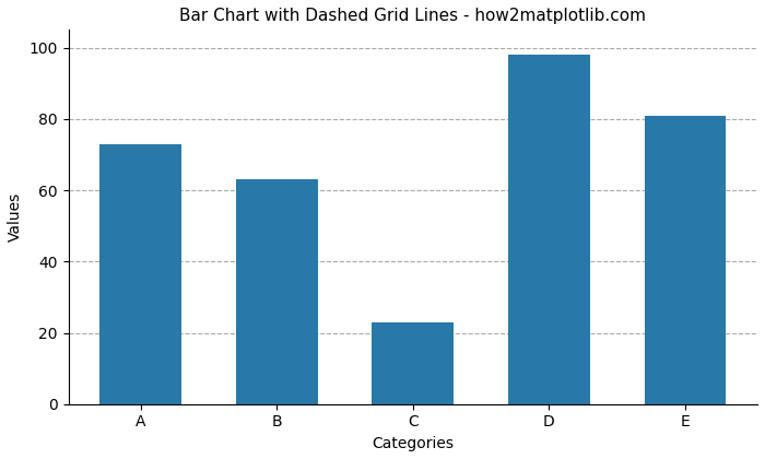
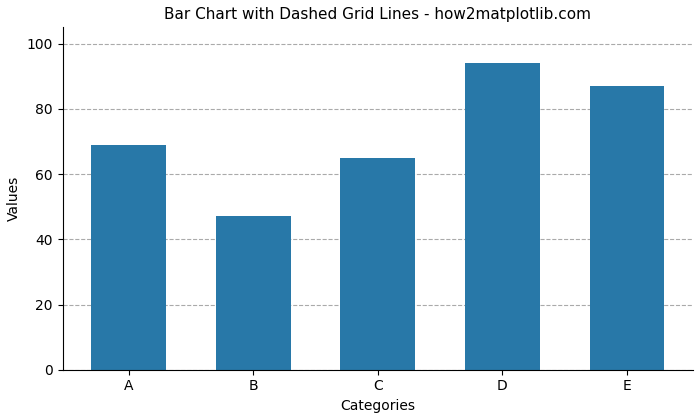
A: 73 -> 69
B: 63 -> 47
C: 23 -> 65
D: 98 -> 94
E: 81 -> 87
